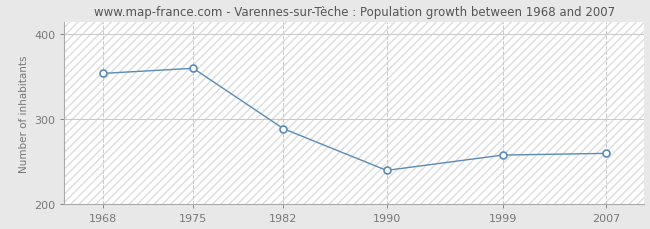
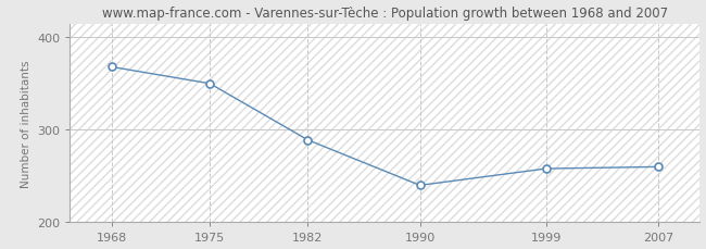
1968: 354 -> 368
1975: 360 -> 350
